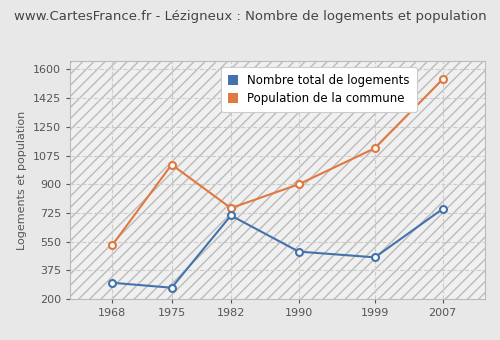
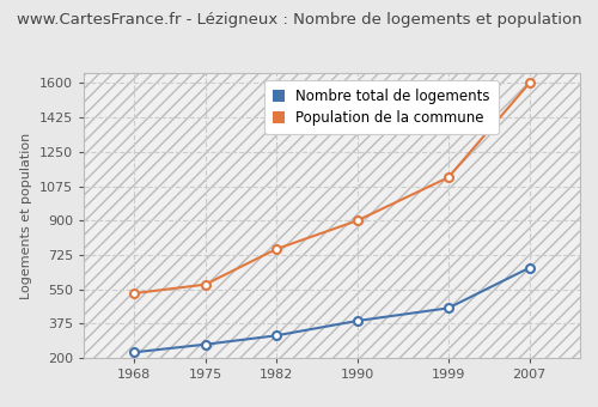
Nombre total de logements/1968: 300 -> 230
Population de la commune/1975: 1020 -> 580
Nombre total de logements/1982: 710 -> 320
Nombre total de logements/1990: 490 -> 390
Nombre total de logements/2007: 750 -> 660
Population de la commune/2007: 1540 -> 1600
